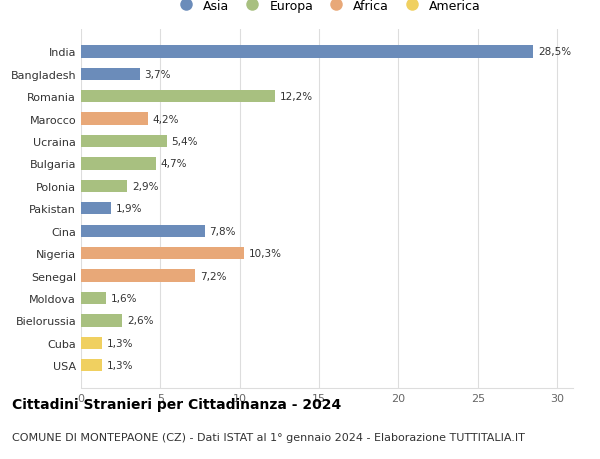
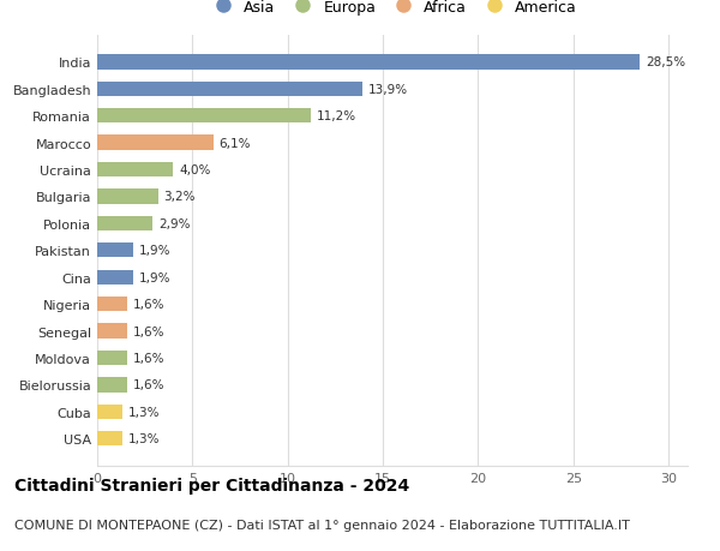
Bangladesh: 3,7% -> 13,9%
Romania: 12,2% -> 11,2%
Marocco: 4,2% -> 6,1%
Ucraina: 5,4% -> 4,0%
Bulgaria: 4,7% -> 3,2%
Cina: 7,8% -> 1,9%
Nigeria: 10,3% -> 1,6%
Senegal: 7,2% -> 1,6%
Bielorussia: 2,6% -> 1,6%
